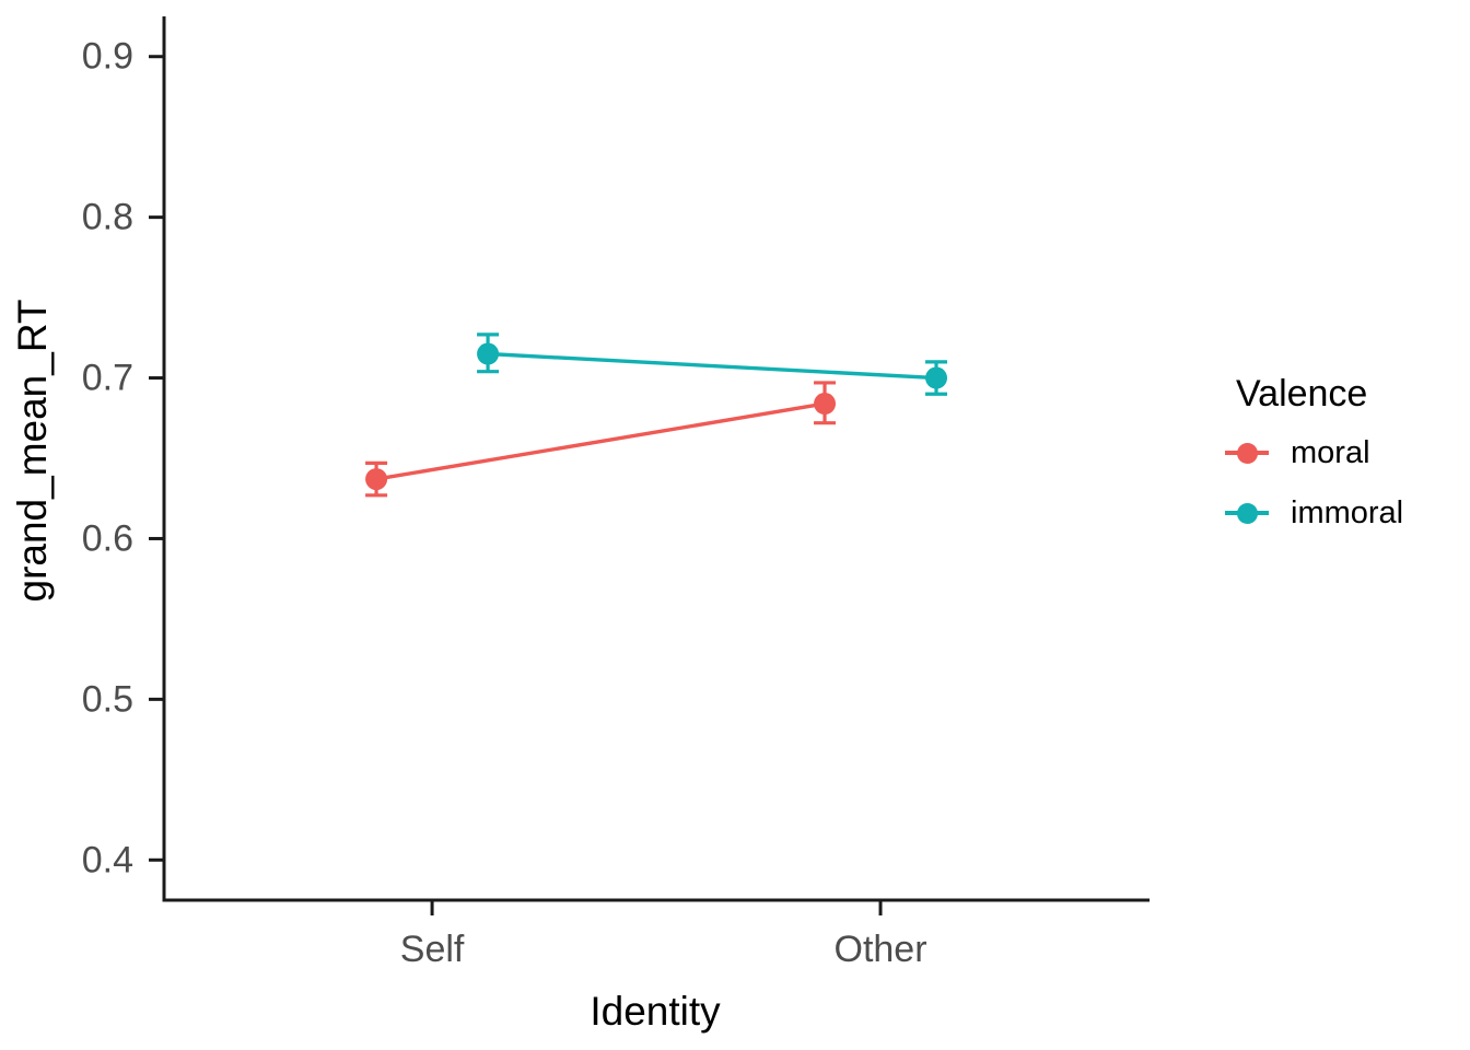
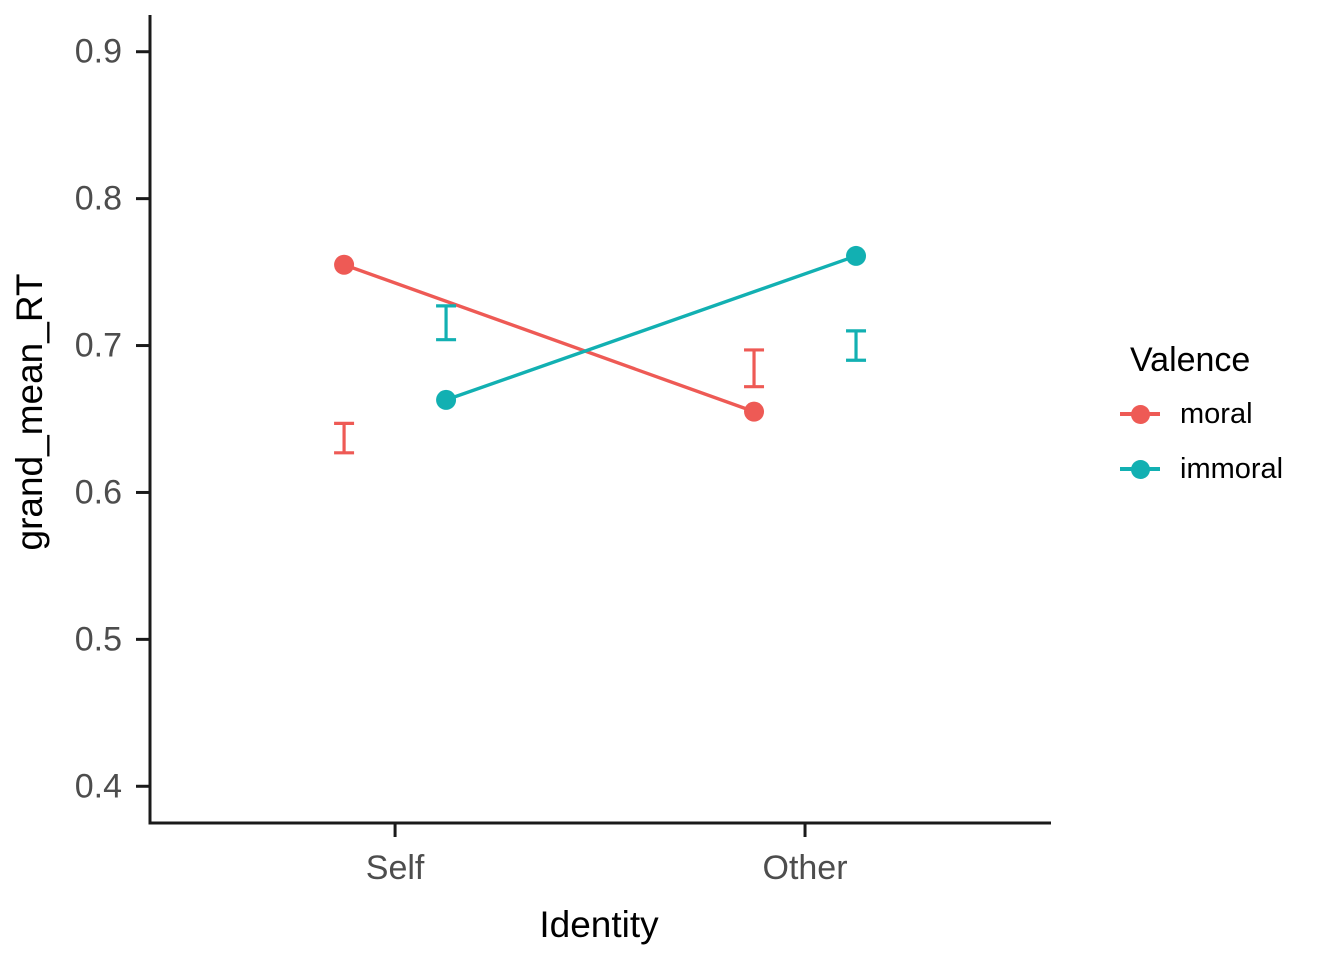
moral/Self: 0.637 -> 0.755
immoral/Self: 0.715 -> 0.663
moral/Other: 0.684 -> 0.655
immoral/Other: 0.700 -> 0.761
